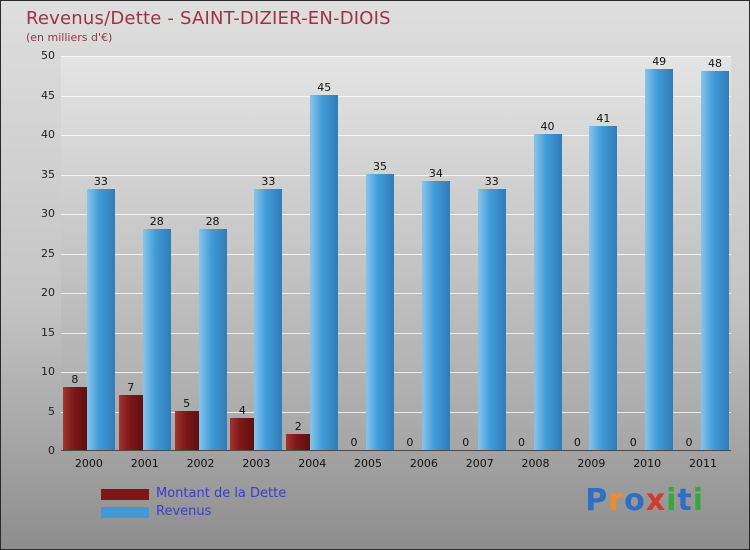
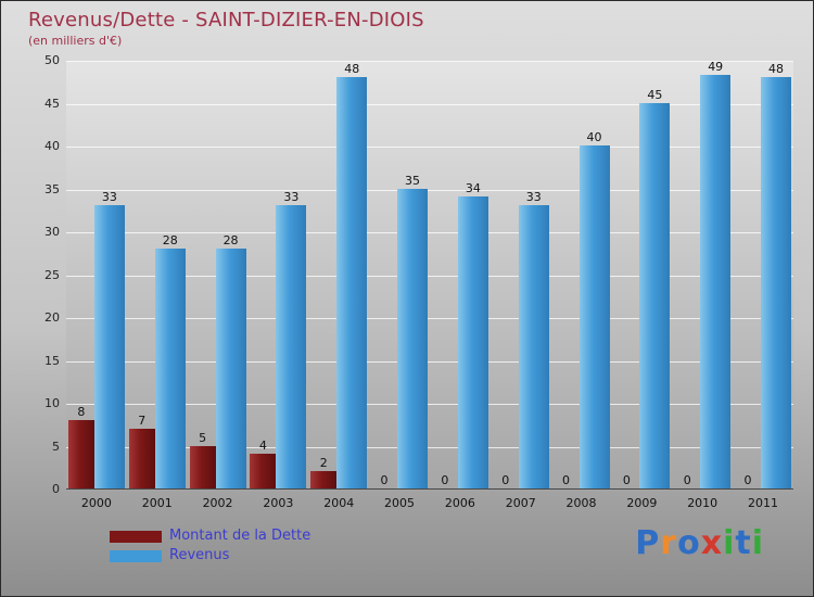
Revenus/2004: 45 -> 48
Revenus/2009: 41 -> 45
